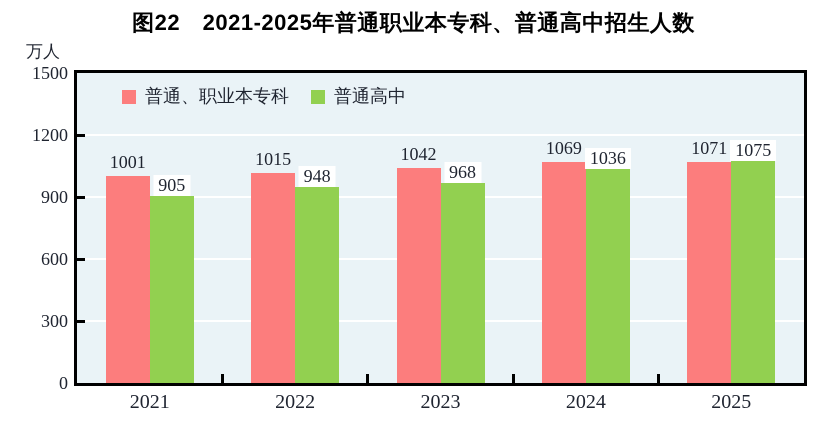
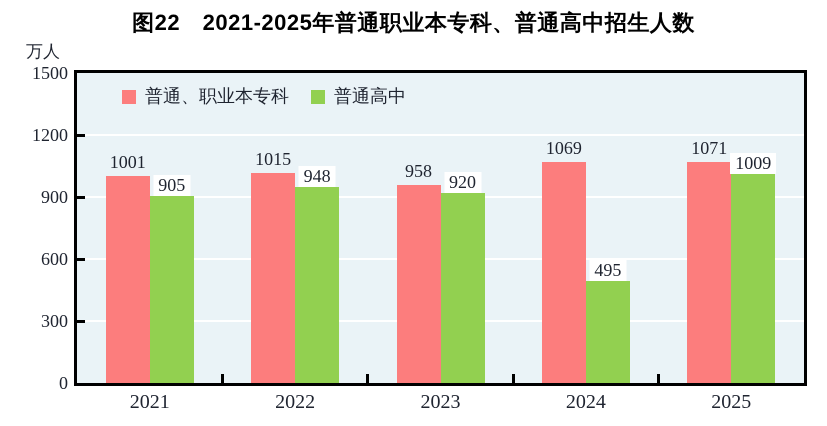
普通、职业本专科/2023: 1042 -> 958
普通高中/2023: 968 -> 920
普通高中/2024: 1036 -> 495
普通高中/2025: 1075 -> 1009
